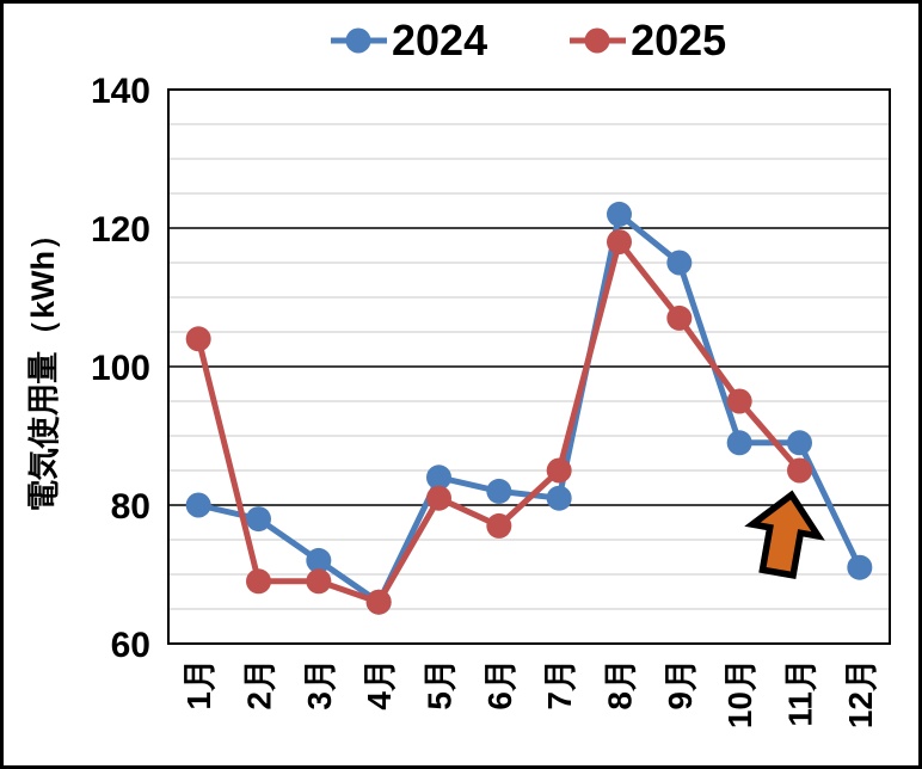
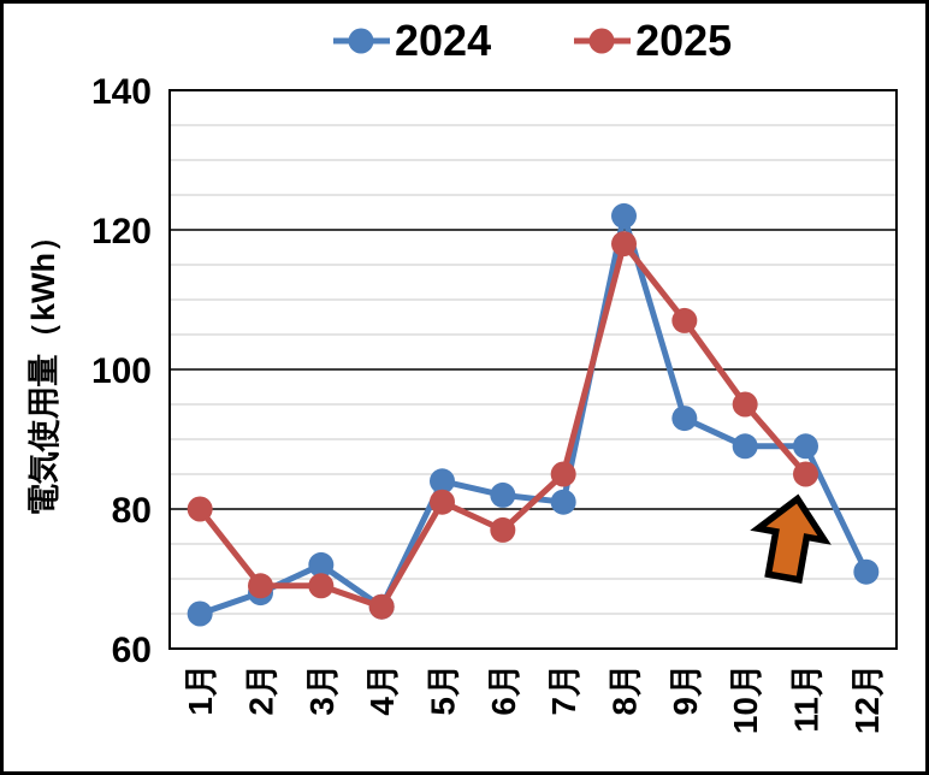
2024/1月: 80 -> 65
2025/1月: 104 -> 80
2024/2月: 78 -> 68
2024/9月: 115 -> 93
